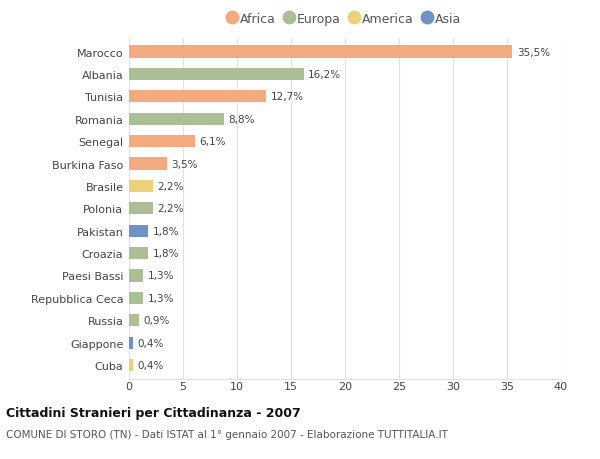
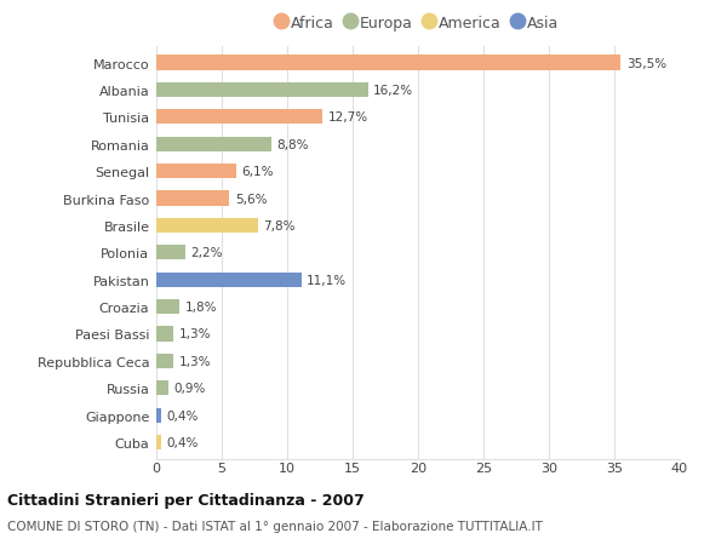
Burkina Faso: 3,5% -> 5,6%
Brasile: 2,2% -> 7,8%
Pakistan: 1,8% -> 11,1%
